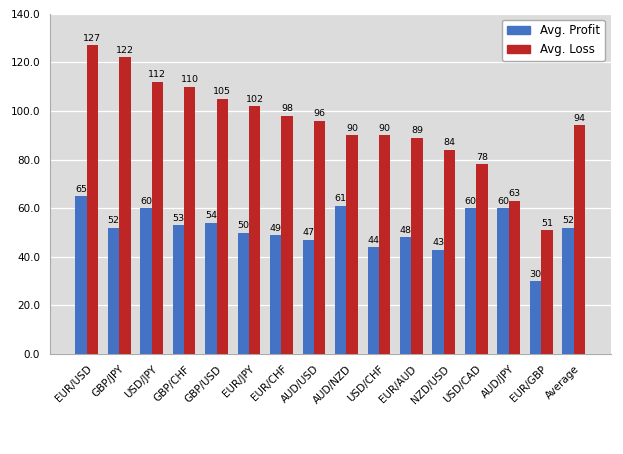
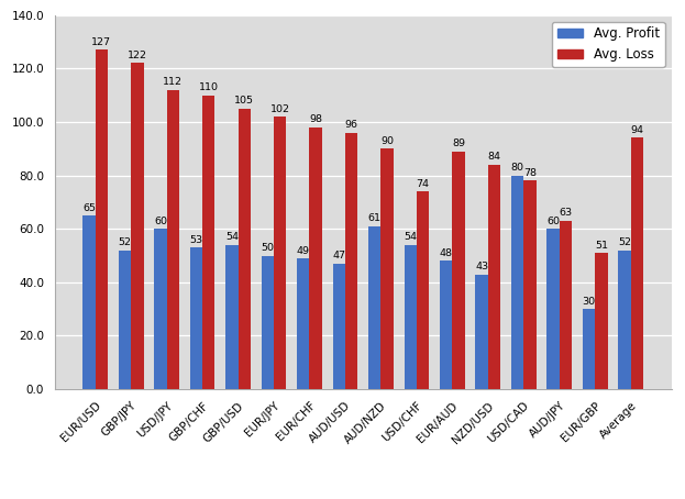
Avg. Profit/USD/CHF: 44 -> 54
Avg. Loss/USD/CHF: 90 -> 74
Avg. Profit/USD/CAD: 60 -> 80
